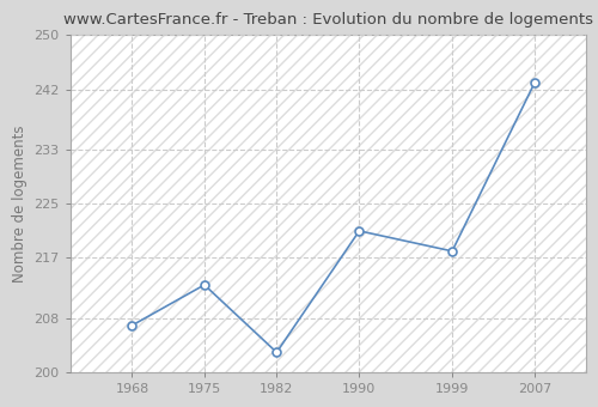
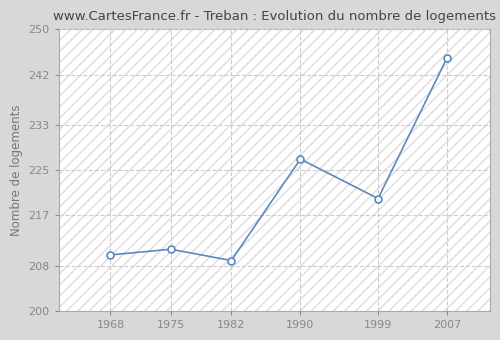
1968: 207 -> 210
1975: 213 -> 211
1982: 203 -> 209
1990: 221 -> 227
1999: 218 -> 220
2007: 243 -> 245
